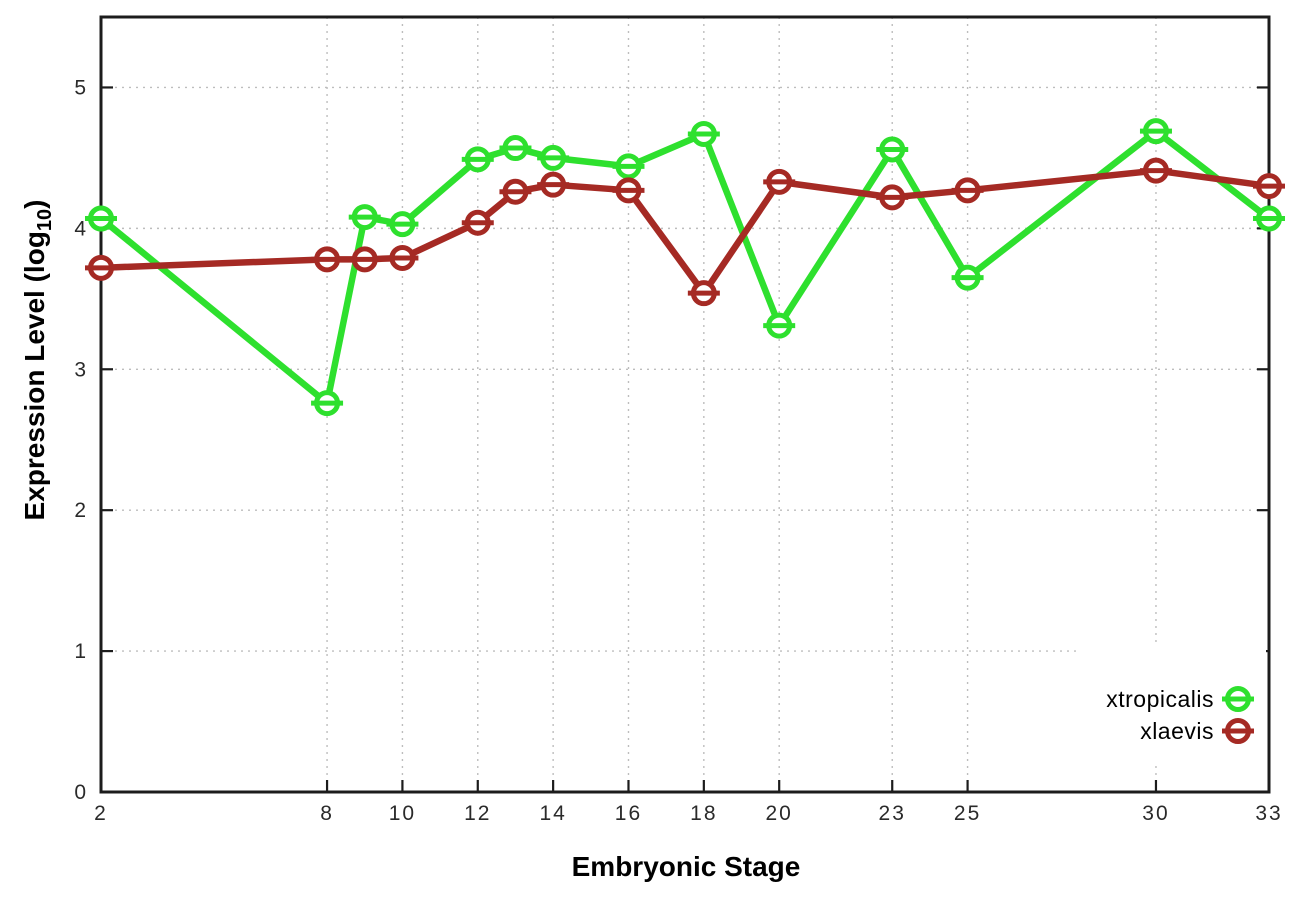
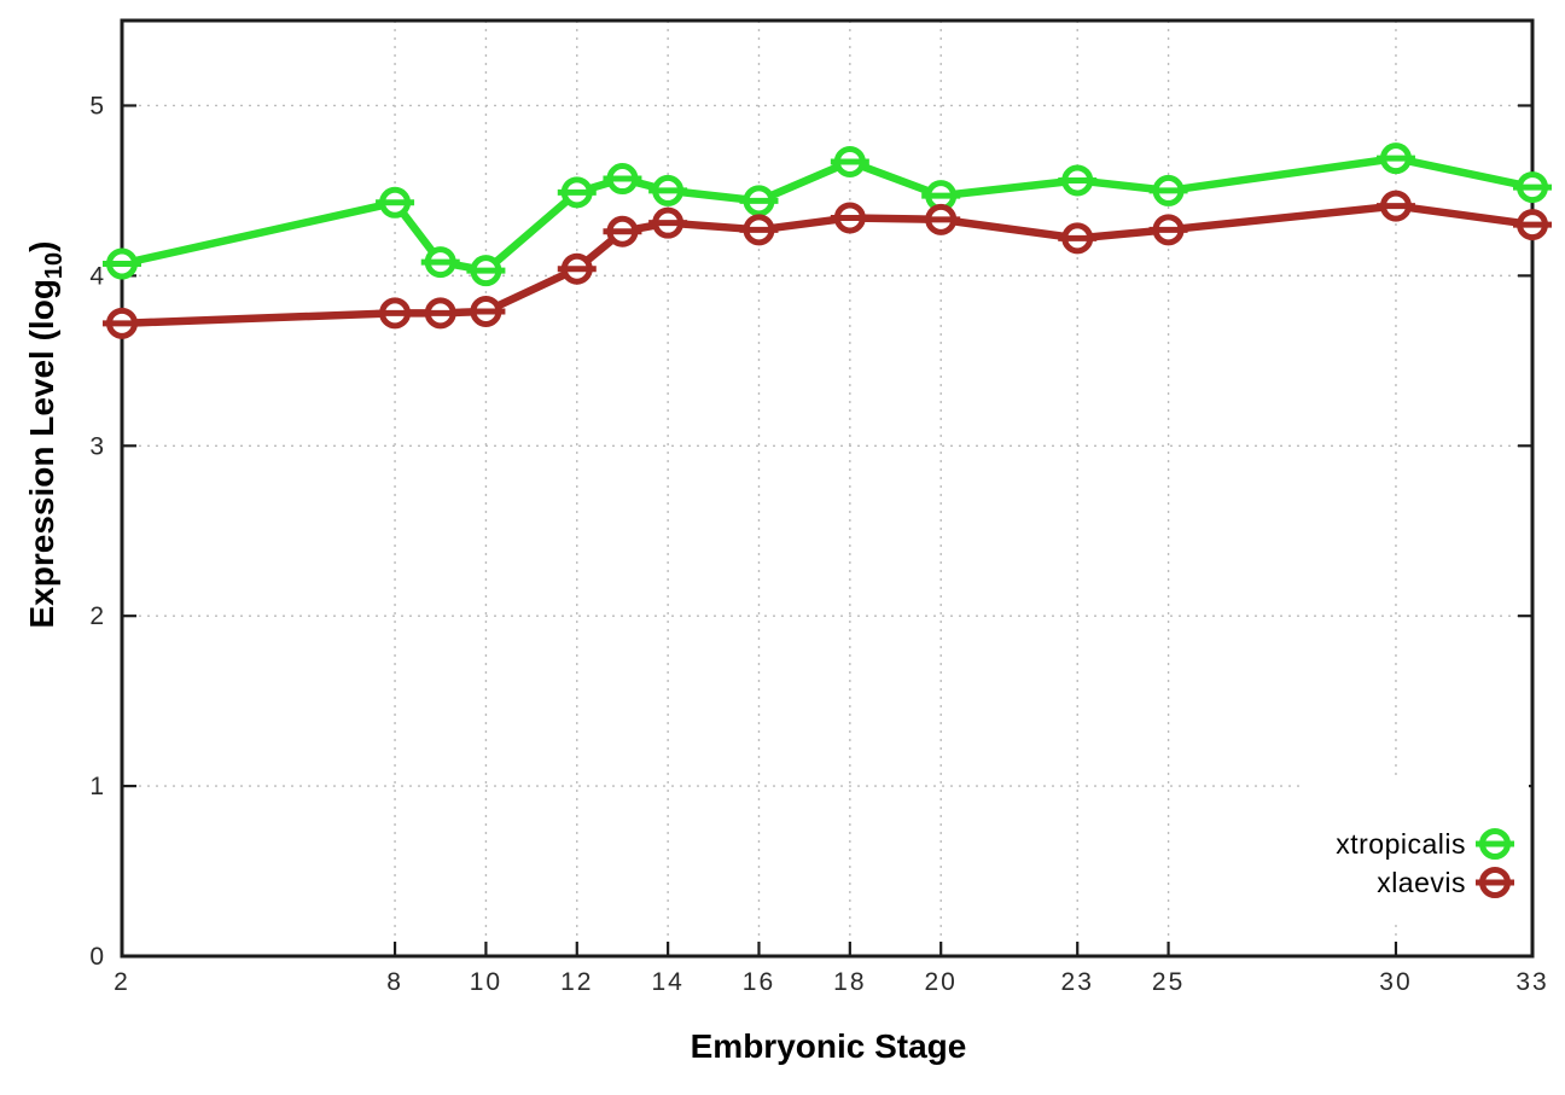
xtropicalis/8: 2.76 -> 4.43
xlaevis/18: 3.54 -> 4.34
xtropicalis/20: 3.31 -> 4.47
xtropicalis/25: 3.65 -> 4.50
xtropicalis/33: 4.07 -> 4.52
